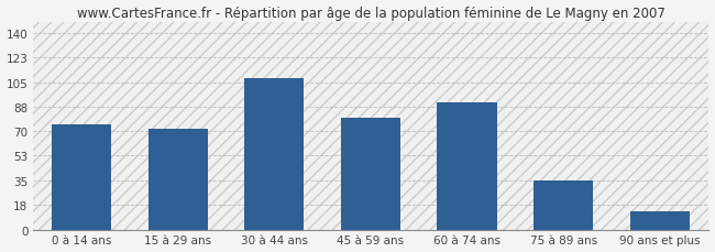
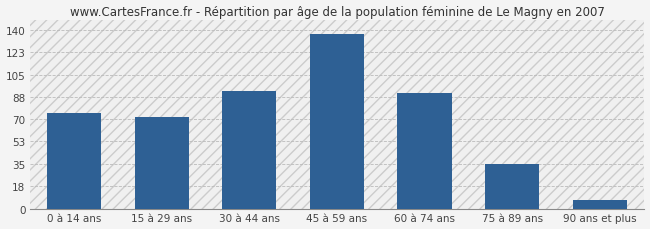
30 à 44 ans: 108 -> 92
45 à 59 ans: 80 -> 137
90 ans et plus: 13 -> 7
